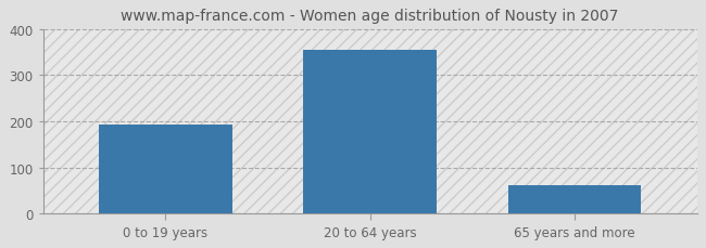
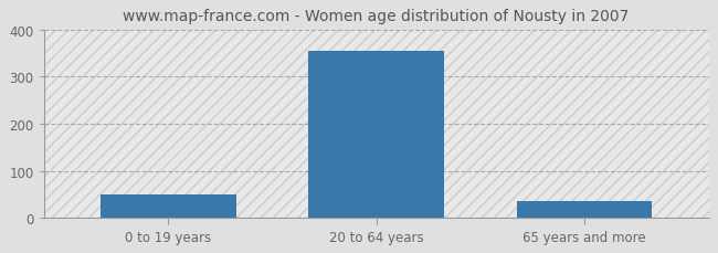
0 to 19 years: 193 -> 50
65 years and more: 61 -> 35
